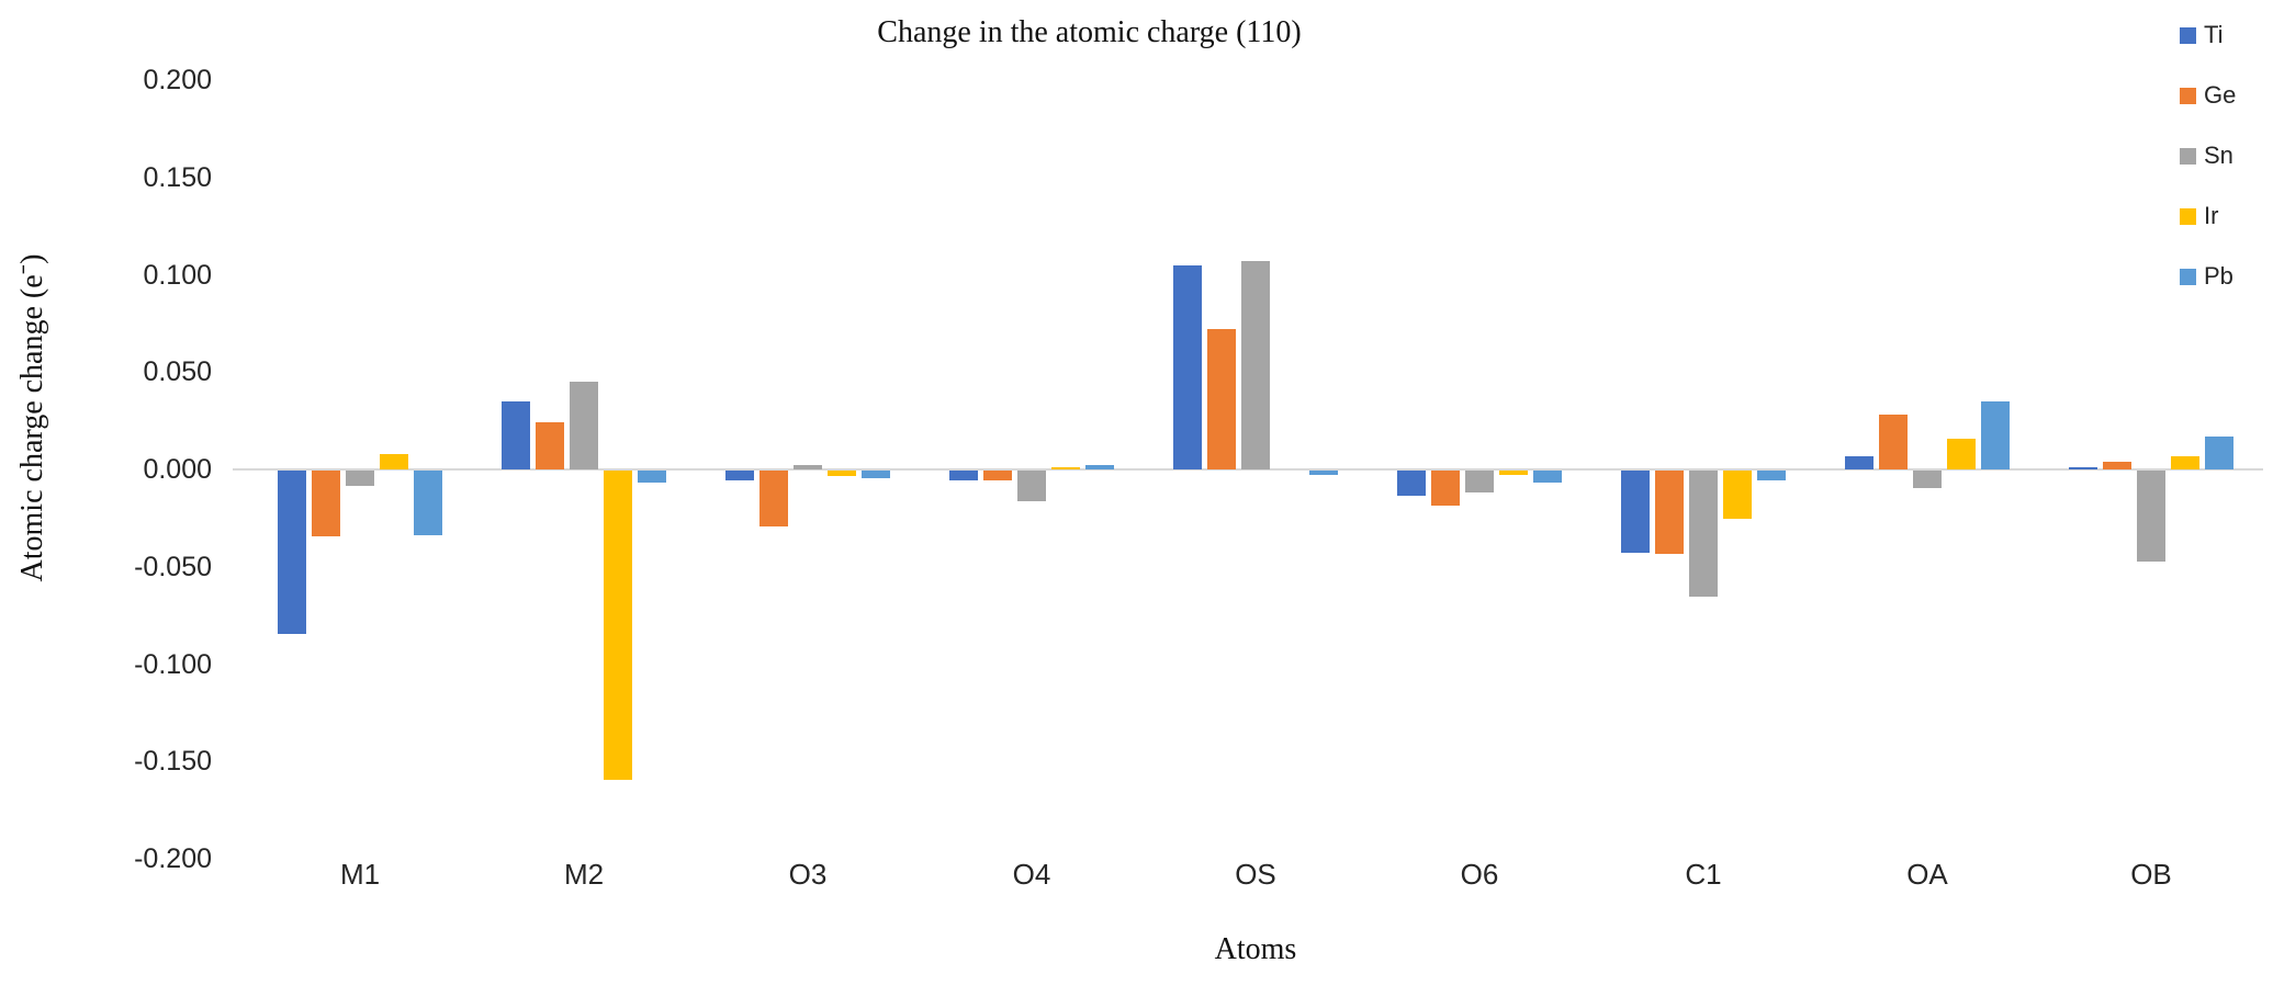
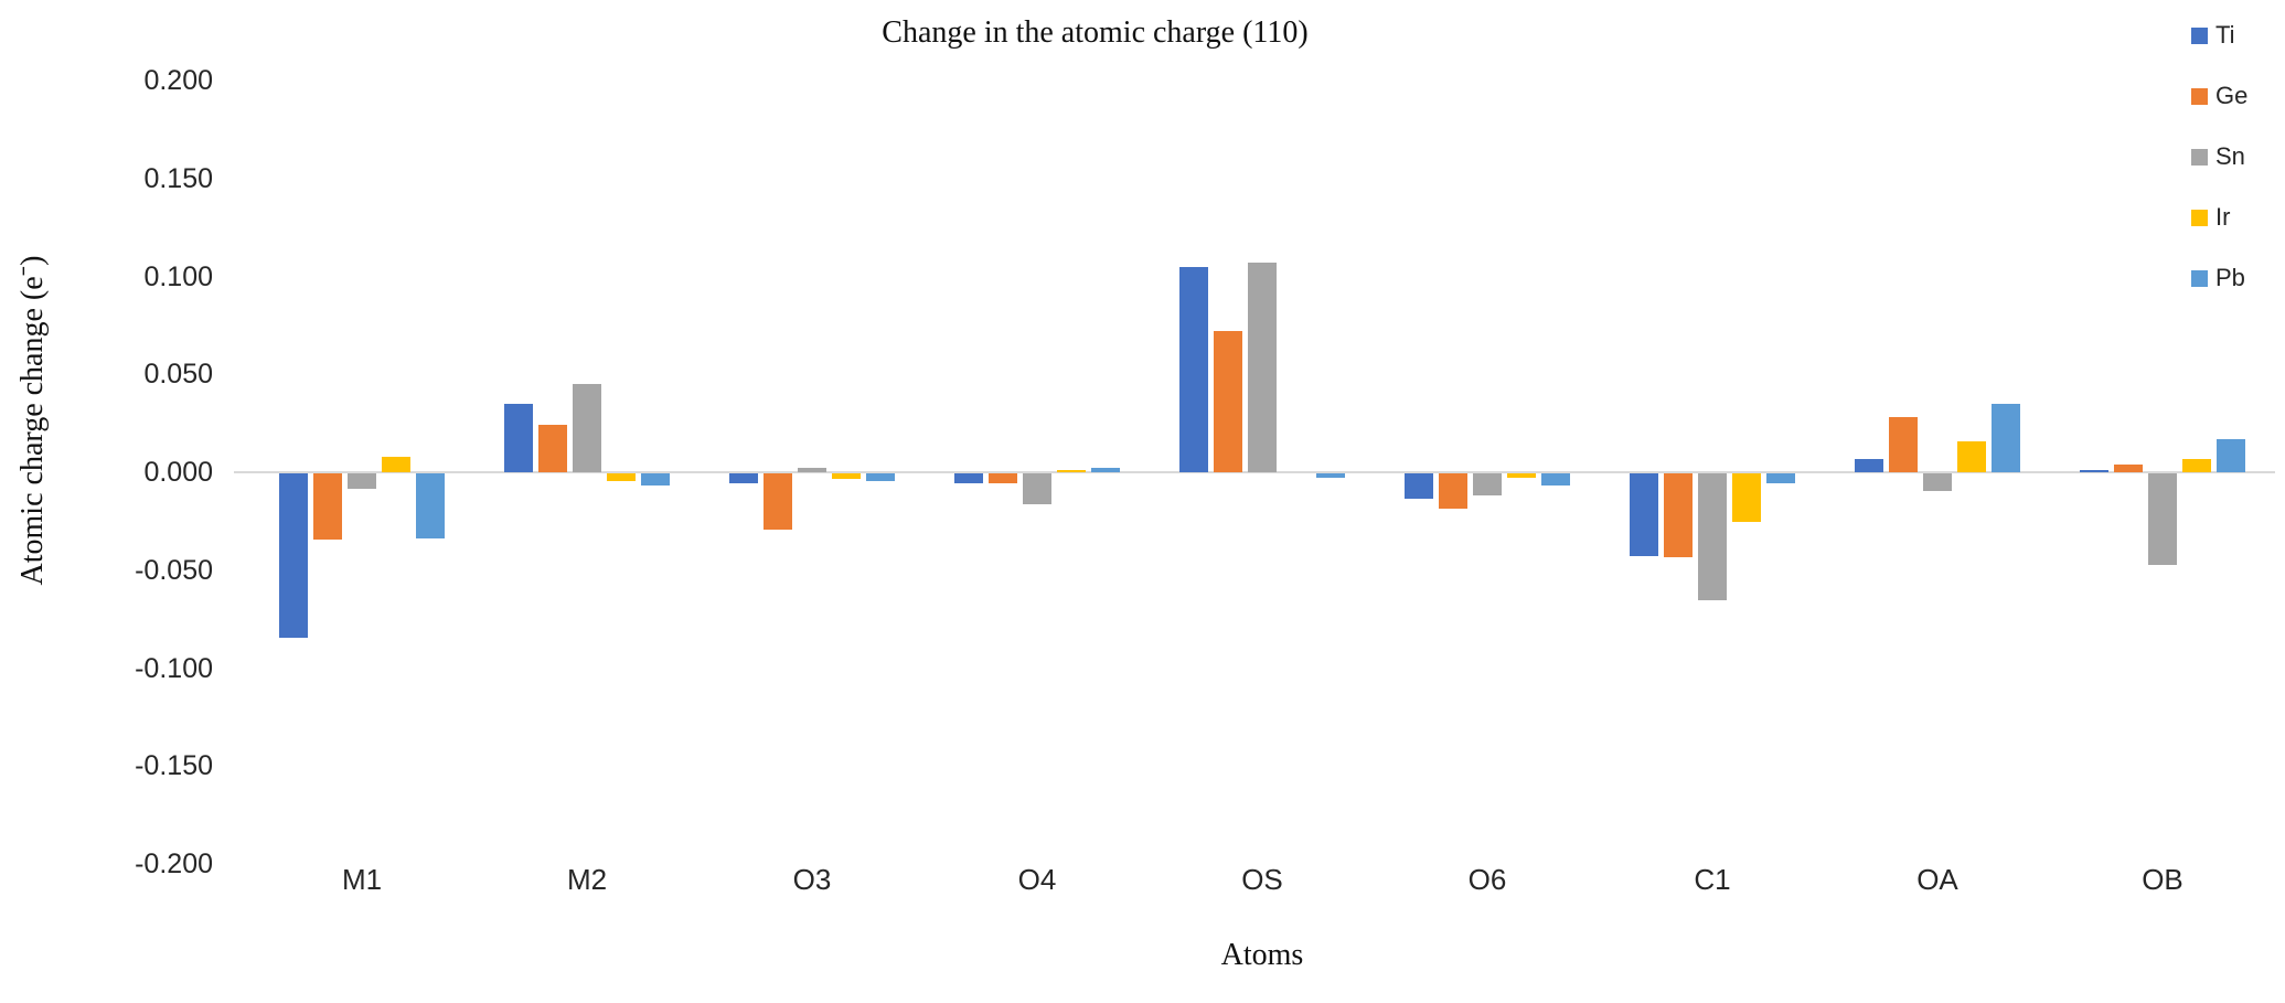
Ir/M2: -0.159 -> -0.004
